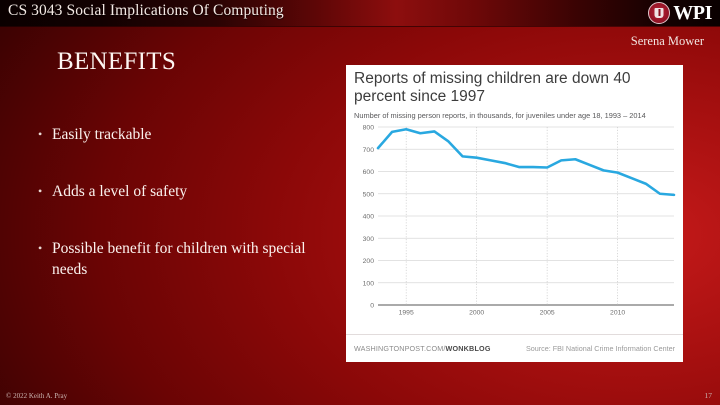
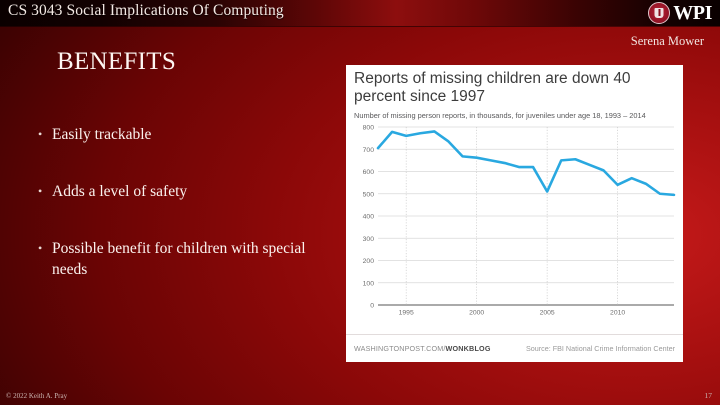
1995: 790 -> 760
2005: 620 -> 510
2010: 600 -> 540
